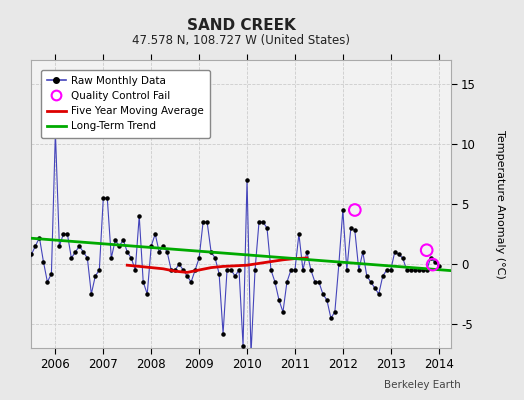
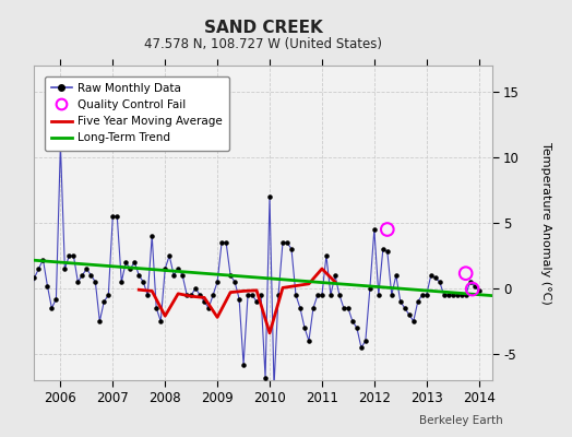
Five Year Moving Average/2008: -0.3 -> -2.1
Five Year Moving Average/2009: -0.5 -> -2.2
Five Year Moving Average/2010: -0.1 -> -3.4
Five Year Moving Average/2011: 0.5 -> 1.5
